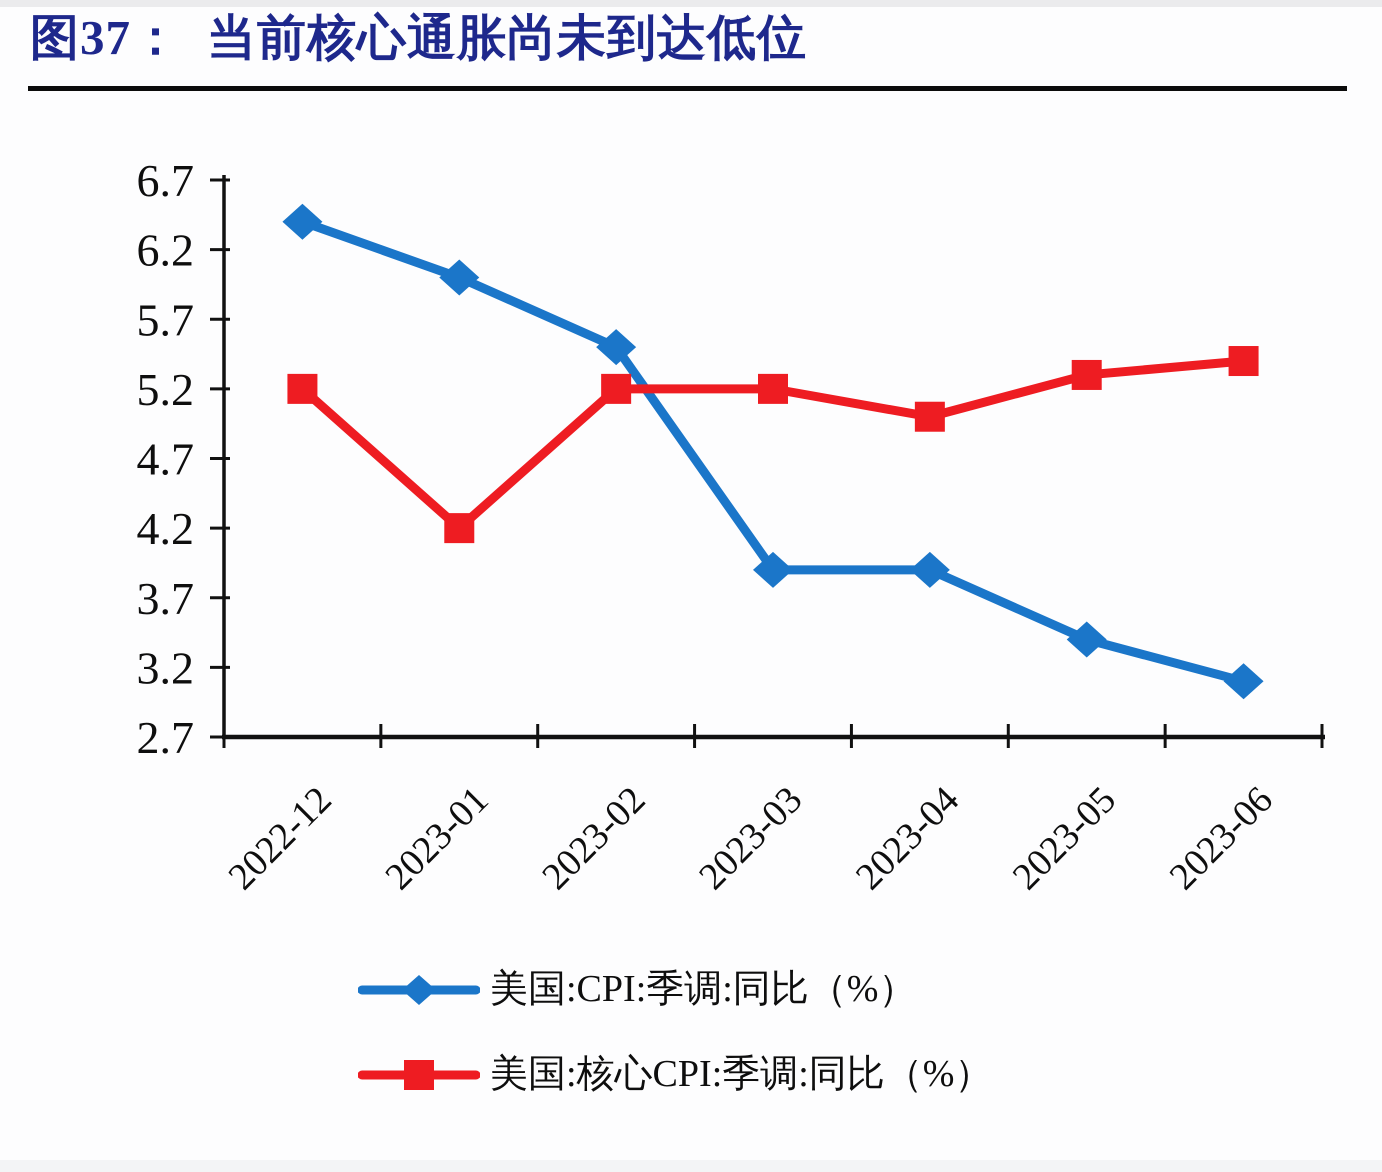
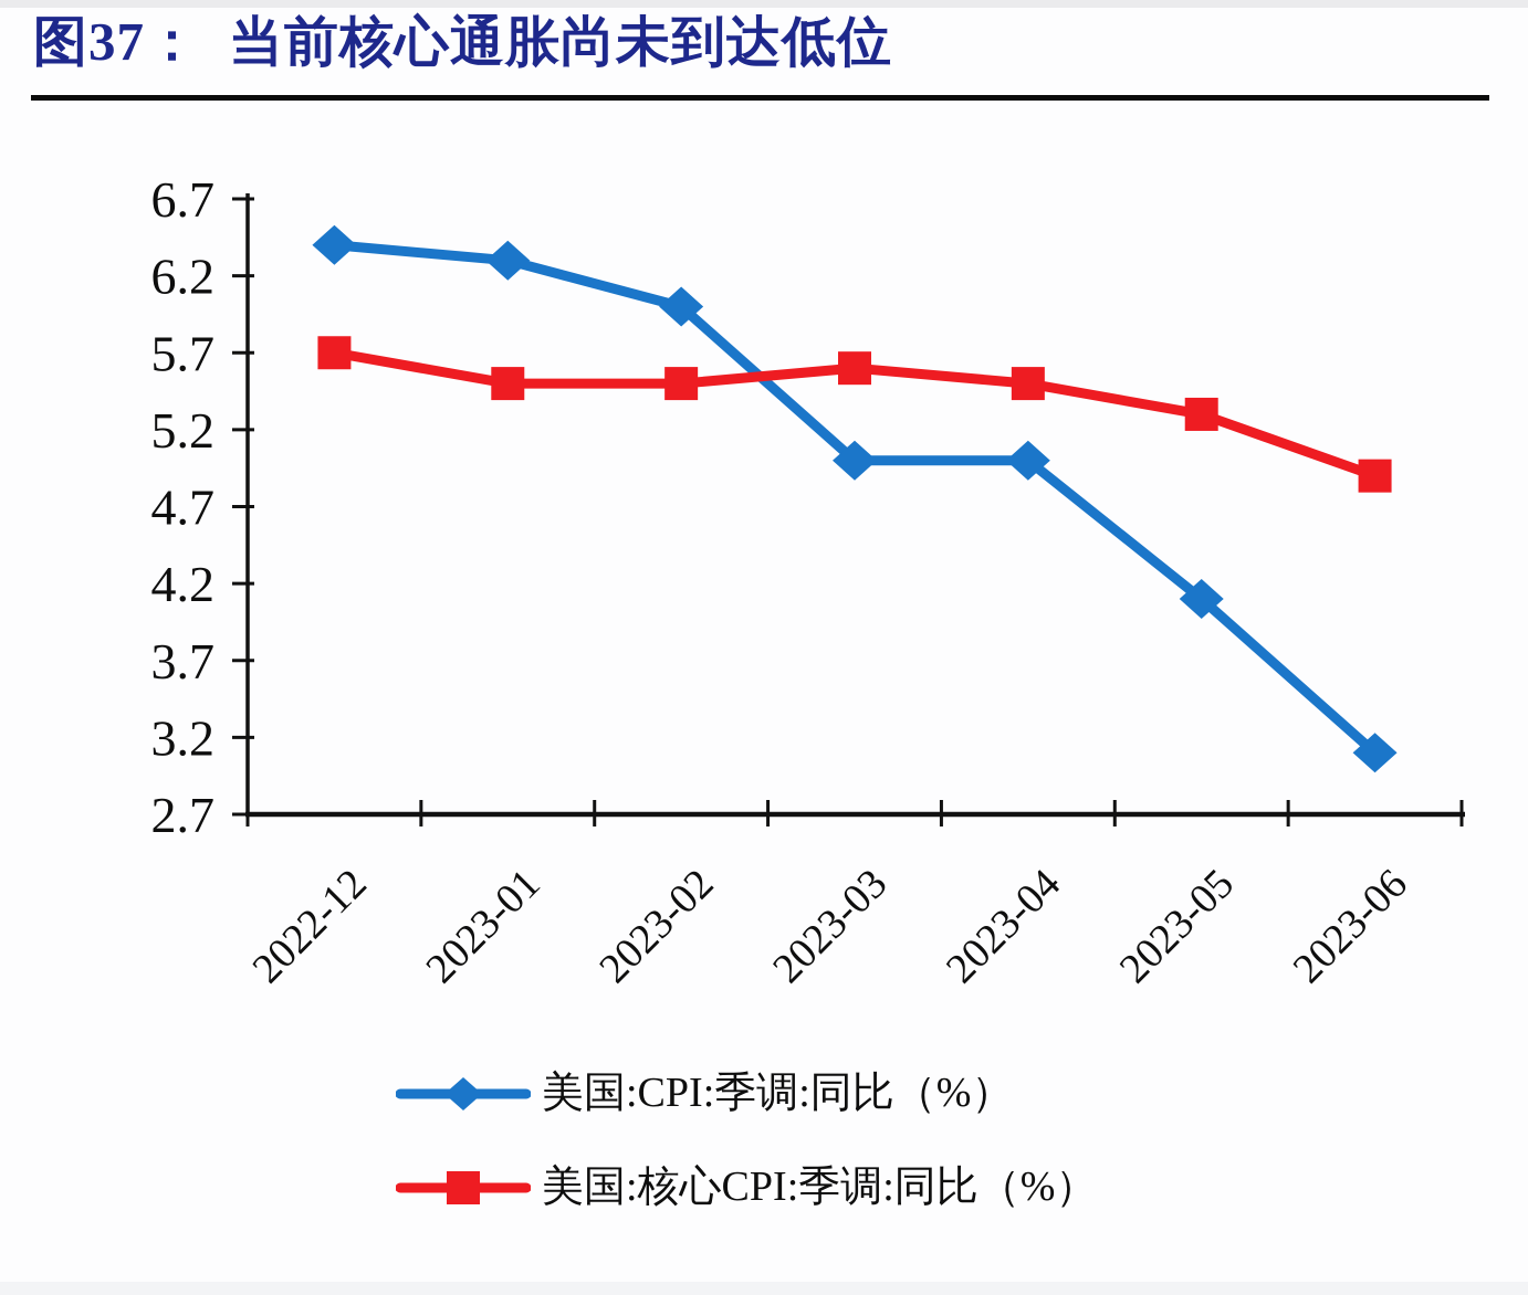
美国:核心CPI:季调:同比（%）/2022-12: 5.2 -> 5.7
美国:CPI:季调:同比（%）/2023-01: 6.0 -> 6.3
美国:核心CPI:季调:同比（%）/2023-01: 4.2 -> 5.5
美国:CPI:季调:同比（%）/2023-02: 5.5 -> 6.0
美国:核心CPI:季调:同比（%）/2023-02: 5.2 -> 5.5
美国:CPI:季调:同比（%）/2023-03: 3.9 -> 5.0
美国:核心CPI:季调:同比（%）/2023-03: 5.2 -> 5.6
美国:CPI:季调:同比（%）/2023-04: 3.9 -> 5.0
美国:核心CPI:季调:同比（%）/2023-04: 5.0 -> 5.5
美国:CPI:季调:同比（%）/2023-05: 3.4 -> 4.1
美国:核心CPI:季调:同比（%）/2023-06: 5.4 -> 4.9
